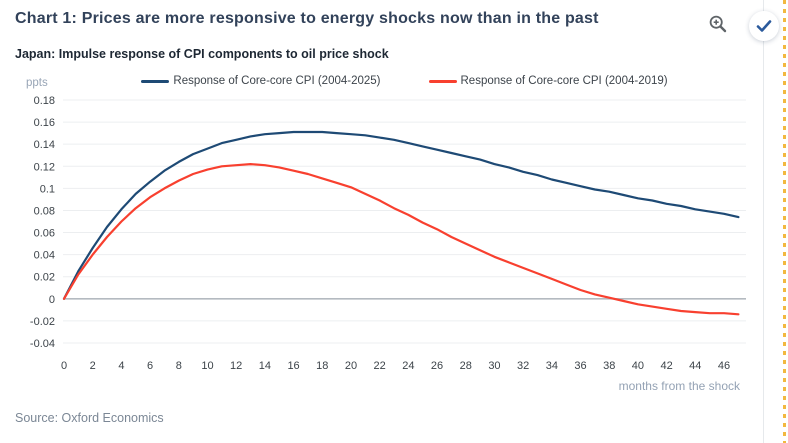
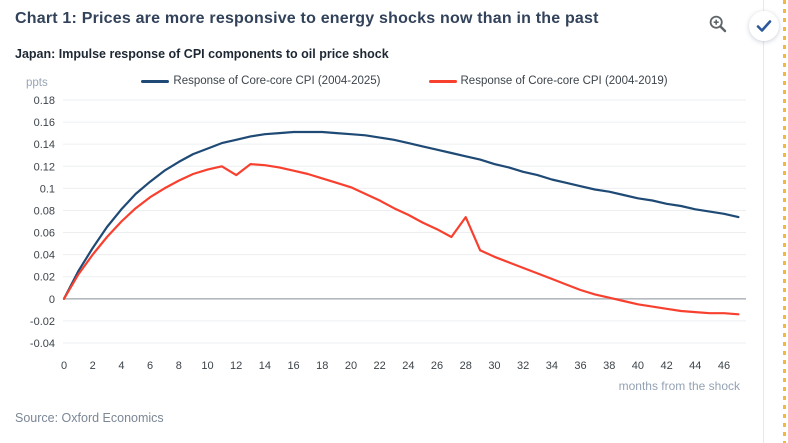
Response of Core-core CPI (2004-2019)/12: 0.121 -> 0.112
Response of Core-core CPI (2004-2019)/28: 0.050 -> 0.074
